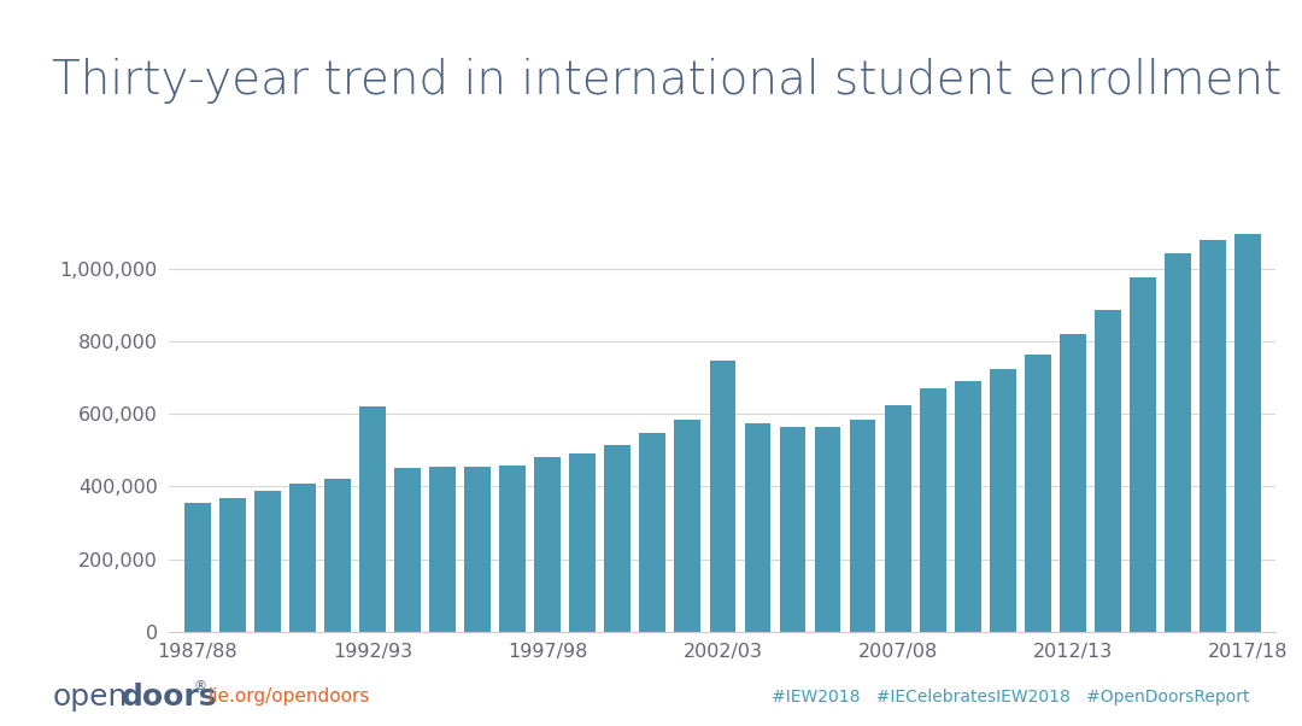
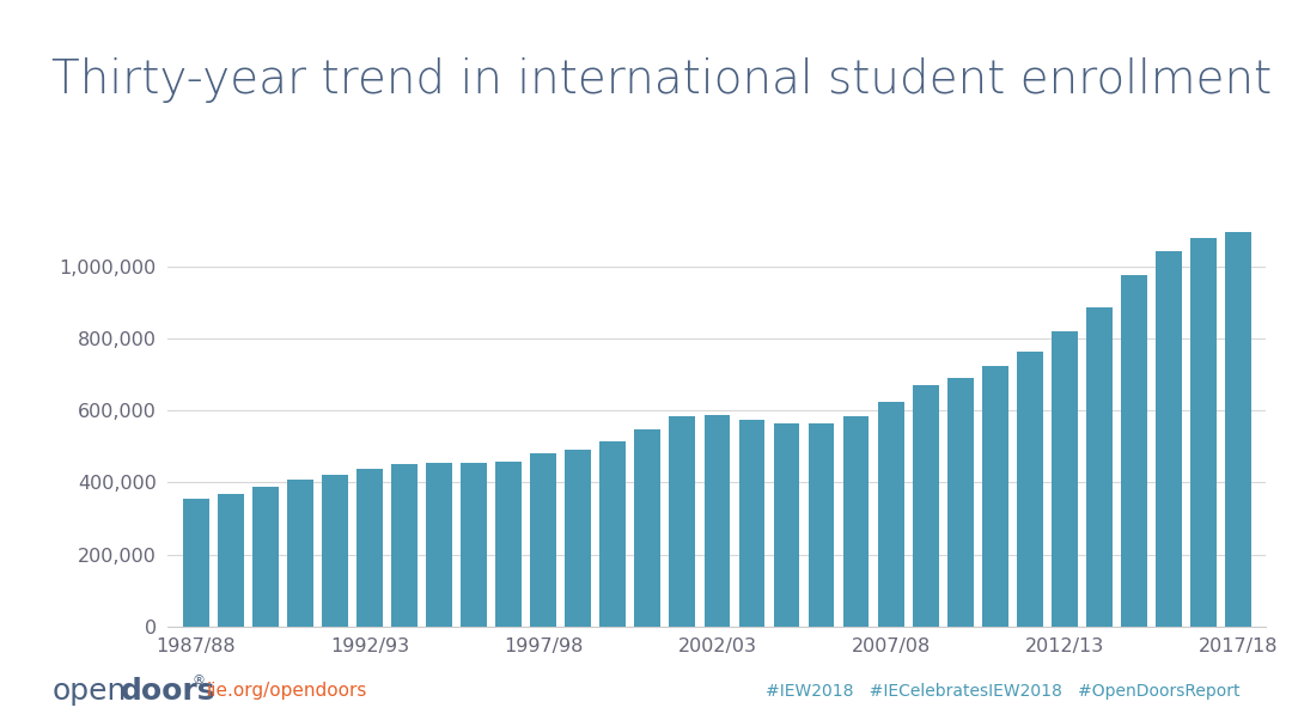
1992/93: 620,000 -> 439,000
2002/03: 745,000 -> 586,000
